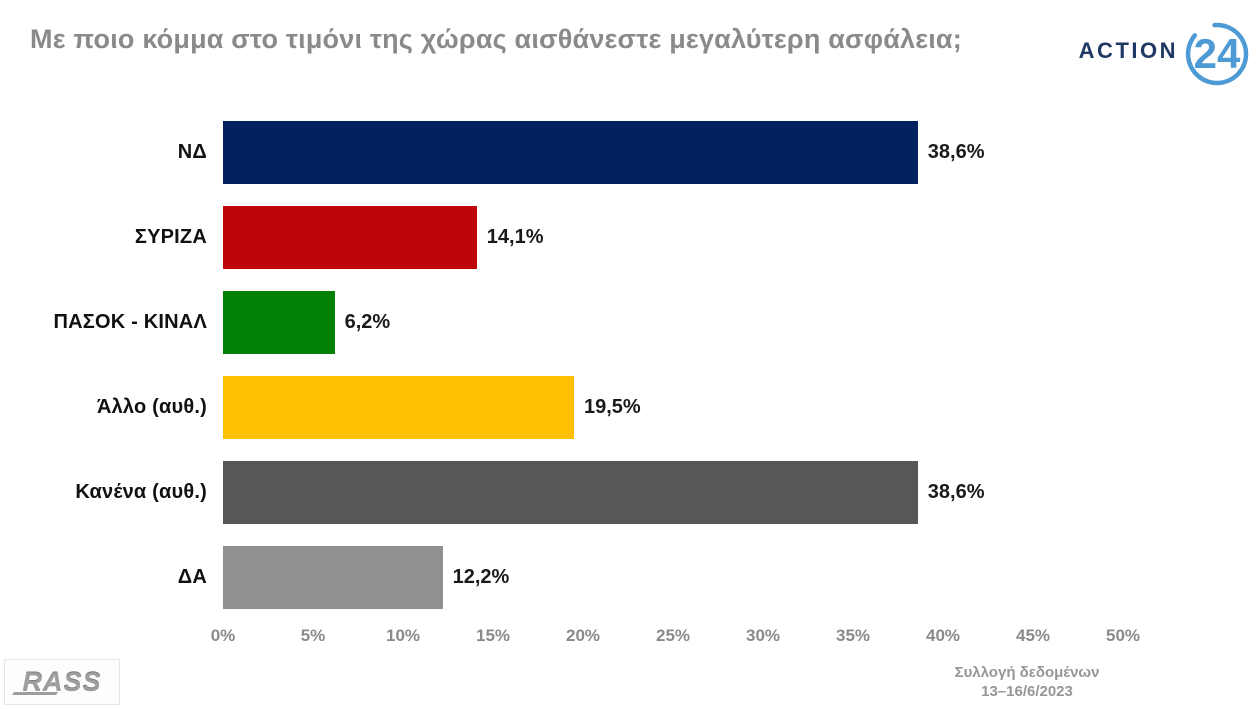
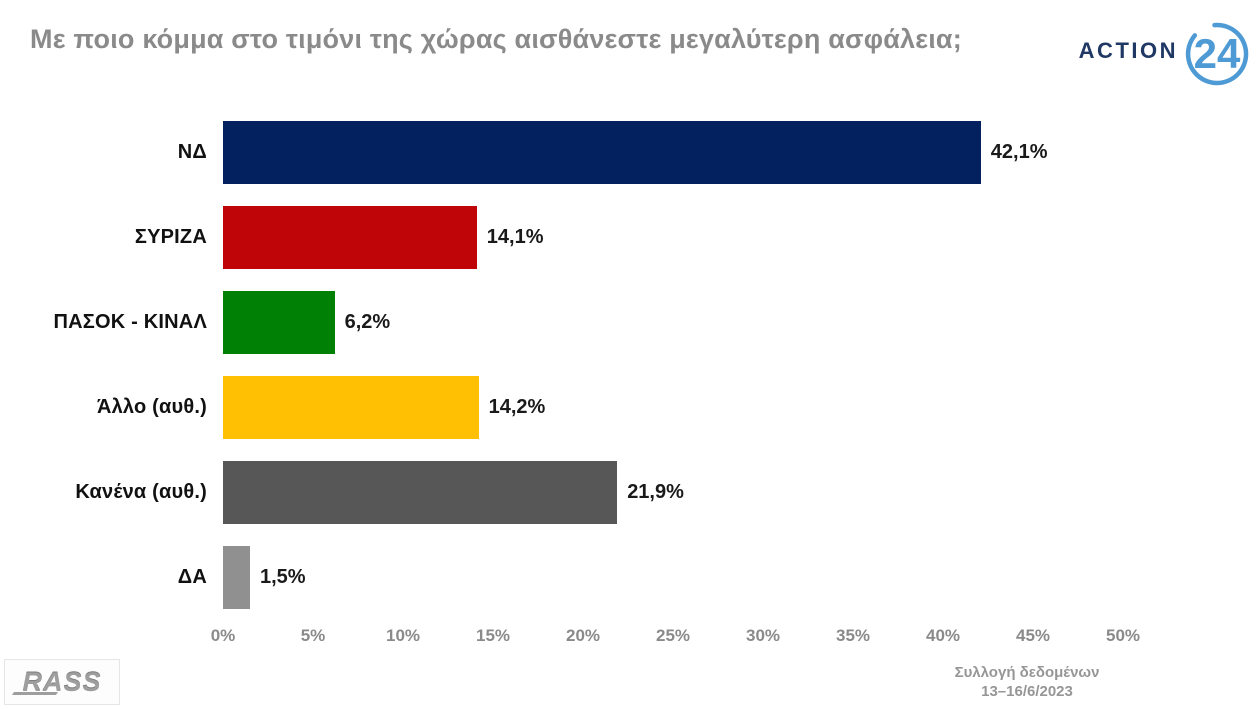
ΝΔ: 38,6% -> 42,1%
Άλλο (αυθ.): 19,5% -> 14,2%
Κανένα (αυθ.): 38,6% -> 21,9%
ΔΑ: 12,2% -> 1,5%
